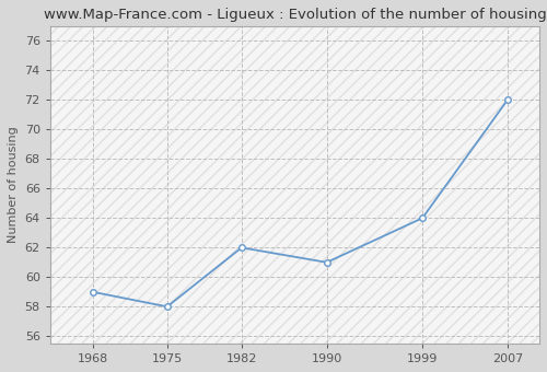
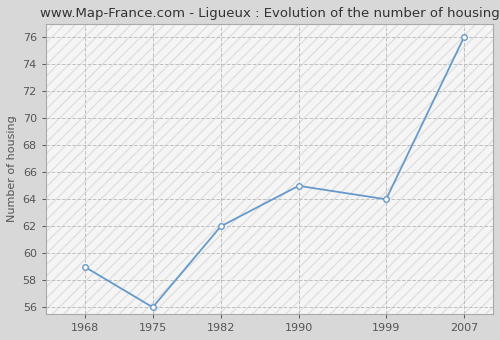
1975: 58 -> 56
1990: 61 -> 65
2007: 72 -> 76
